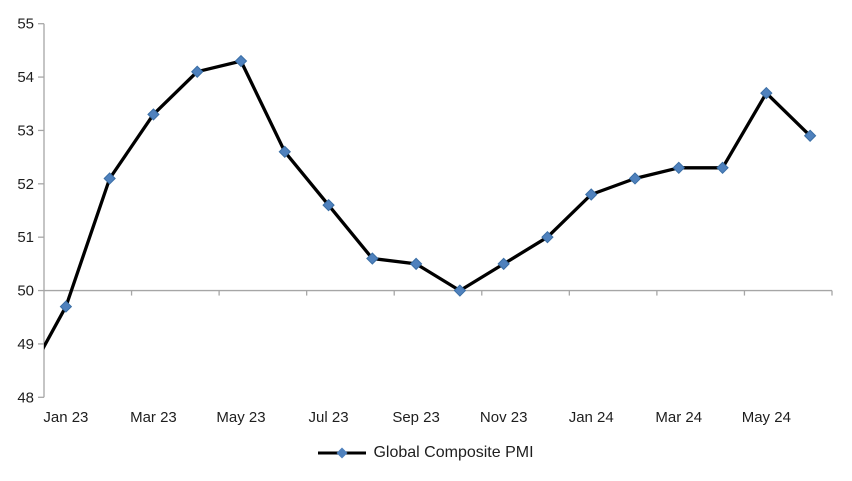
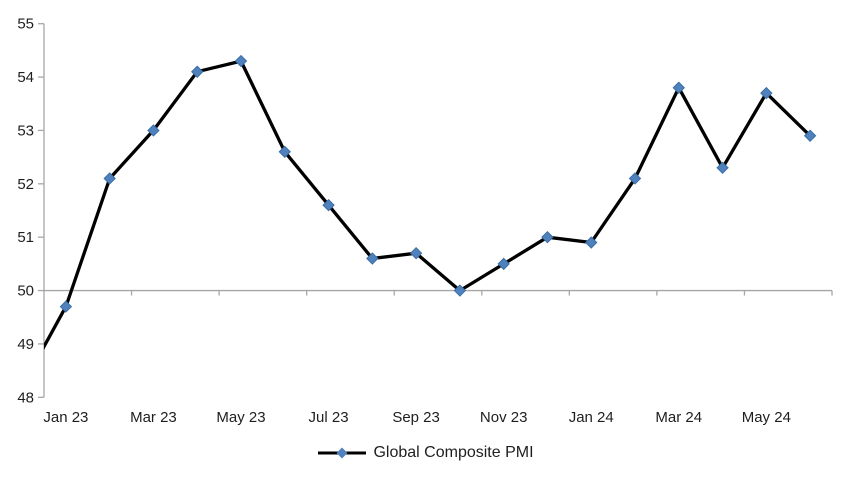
Mar 23: 53.3 -> 53.0
Sep 23: 50.5 -> 50.7
Jan 24: 51.8 -> 50.9
Mar 24: 52.3 -> 53.8
